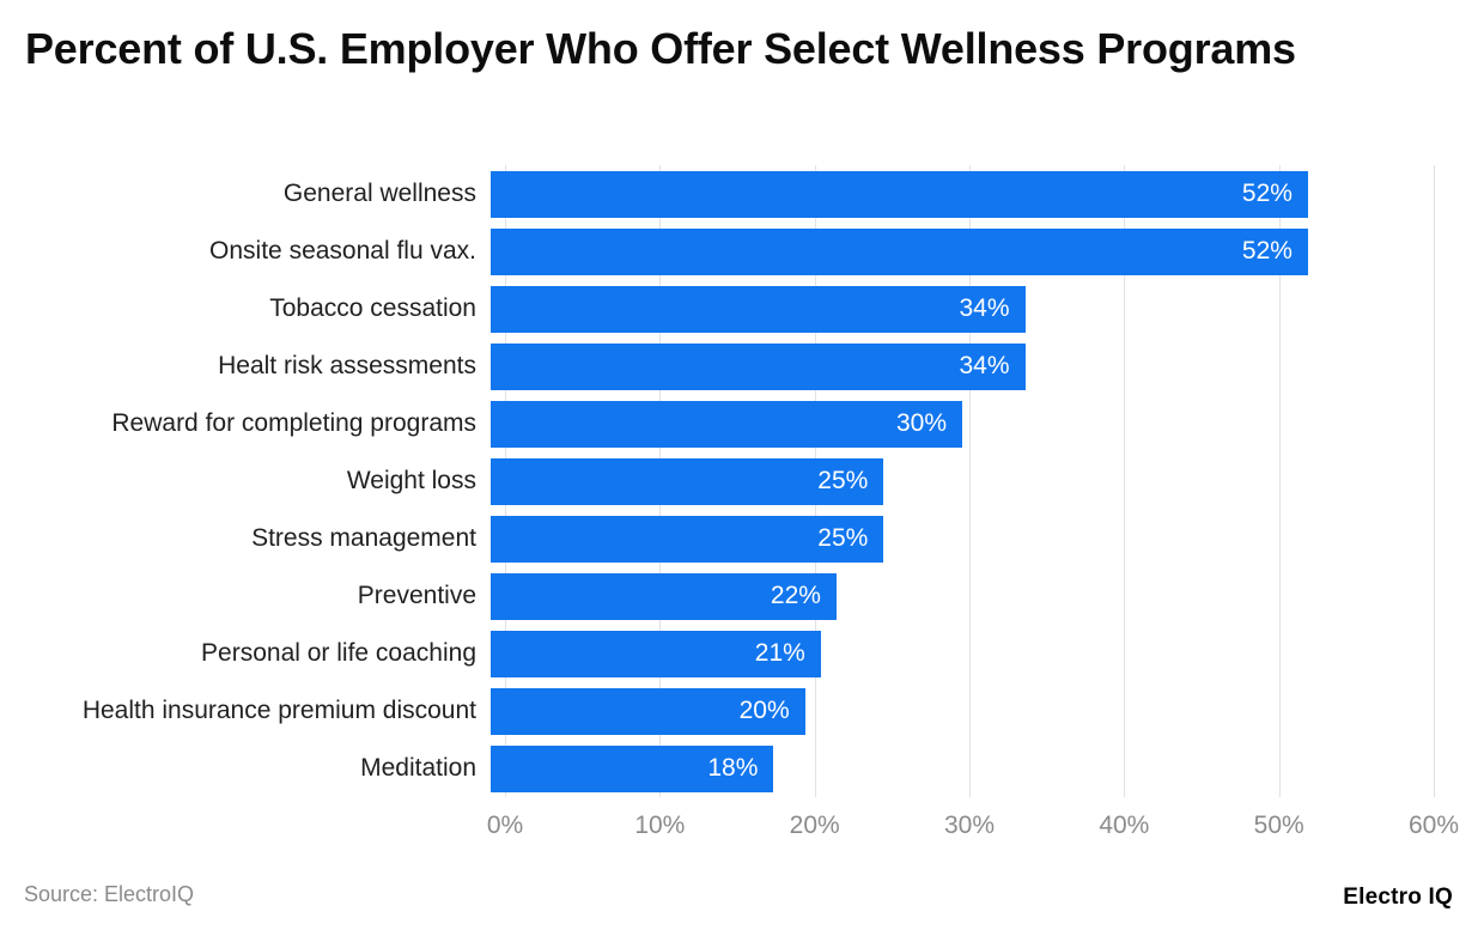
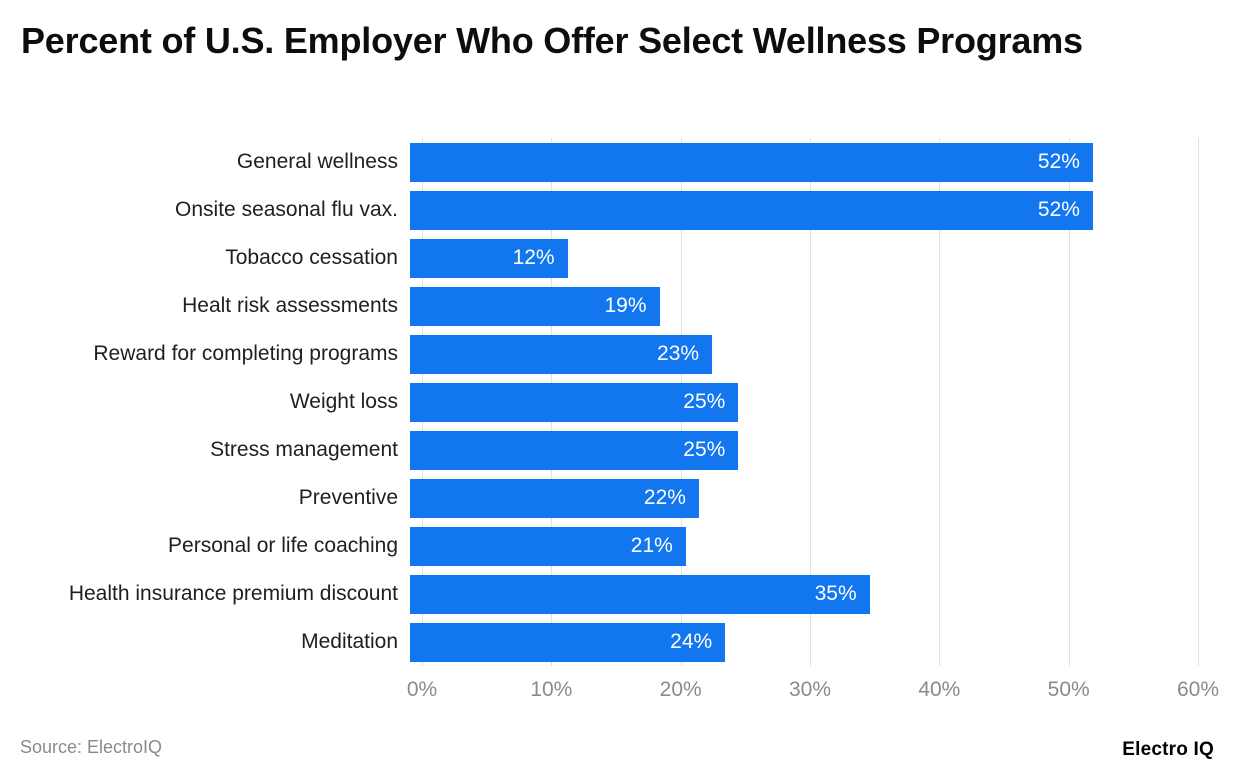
Tobacco cessation: 34% -> 12%
Healt risk assessments: 34% -> 19%
Reward for completing programs: 30% -> 23%
Health insurance premium discount: 20% -> 35%
Meditation: 18% -> 24%
